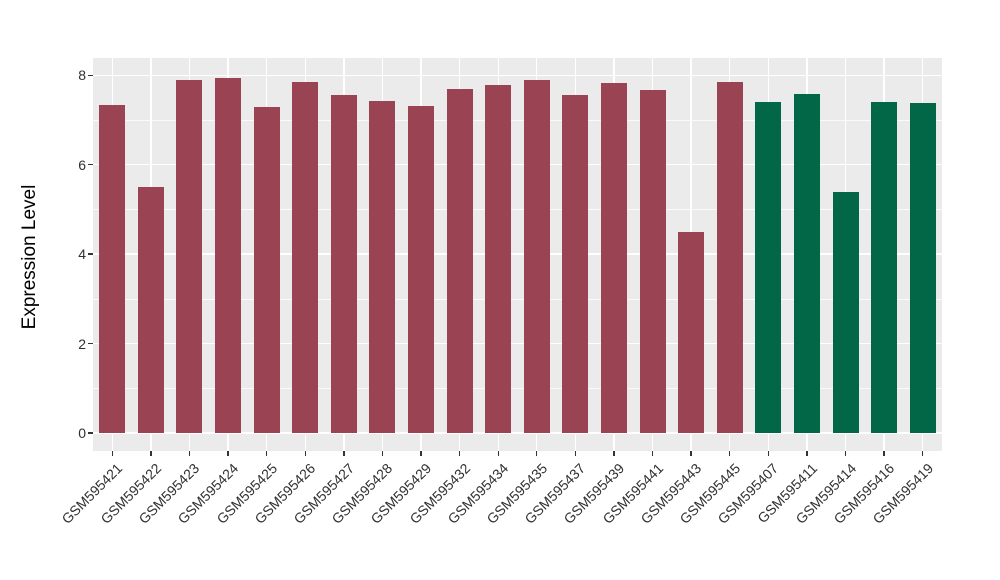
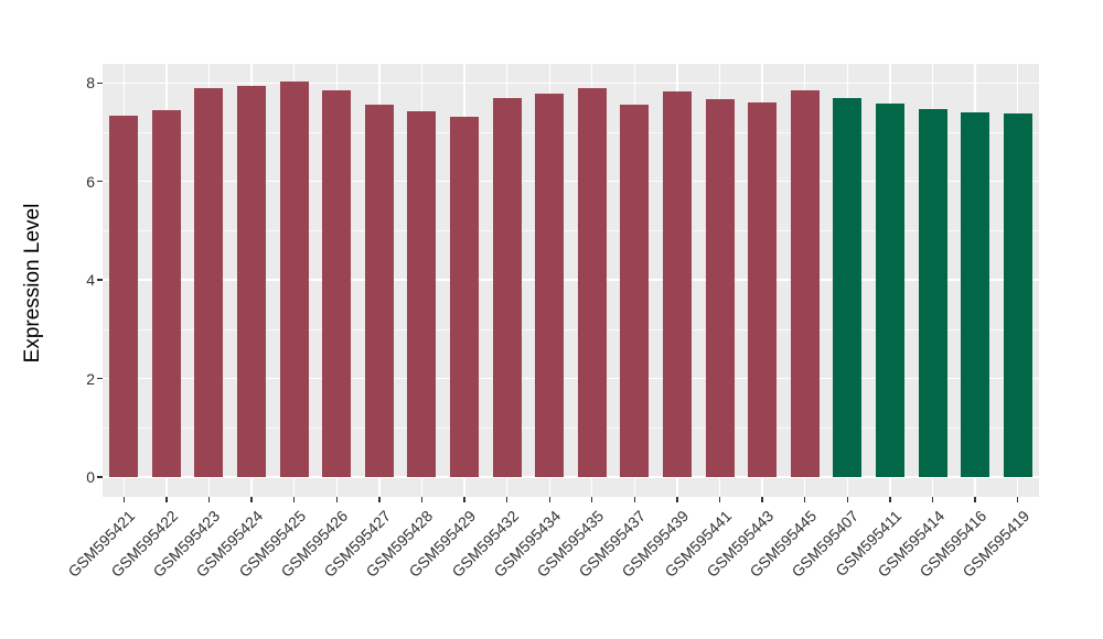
GSM595422: 5.5 -> 7.5
GSM595425: 7.3 -> 8.0
GSM595443: 4.5 -> 7.6
GSM595407: 7.4 -> 7.7
GSM595414: 5.4 -> 7.5
